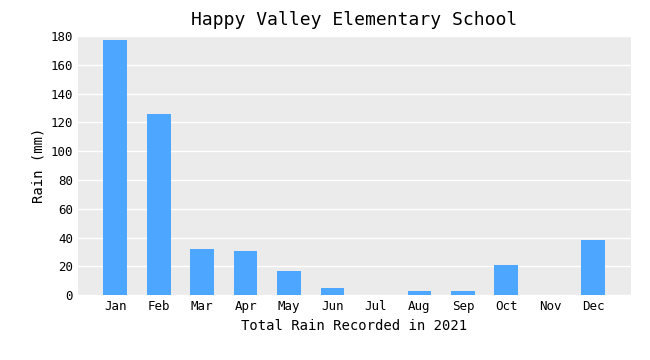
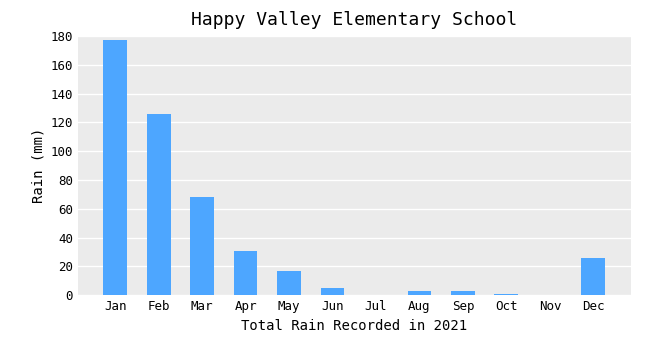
Mar: 32 -> 68
Oct: 21 -> 1
Dec: 38 -> 26
